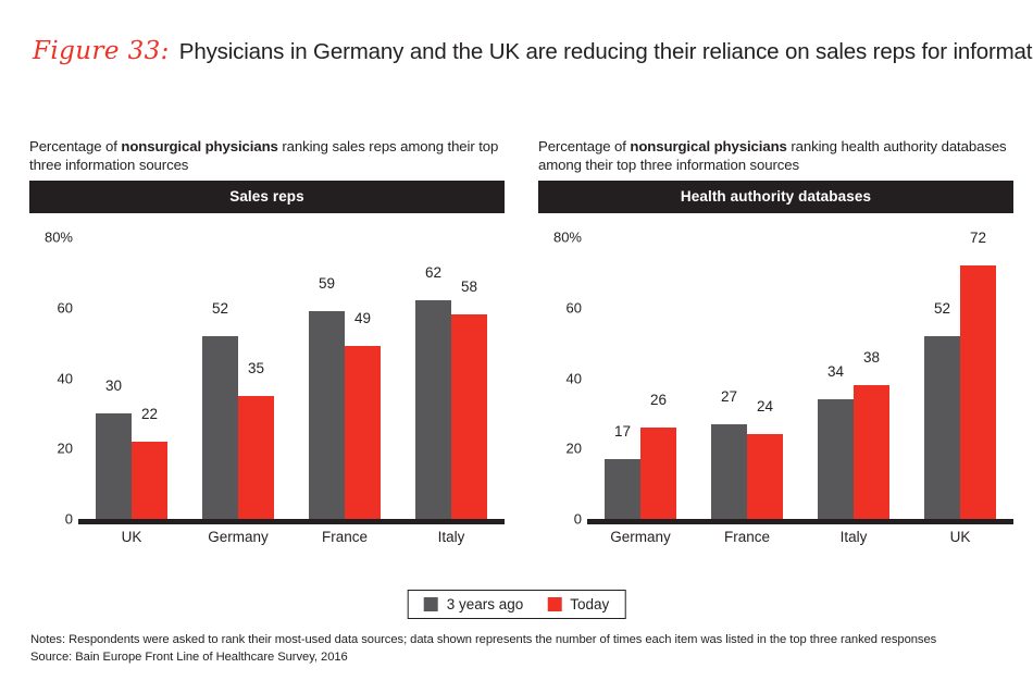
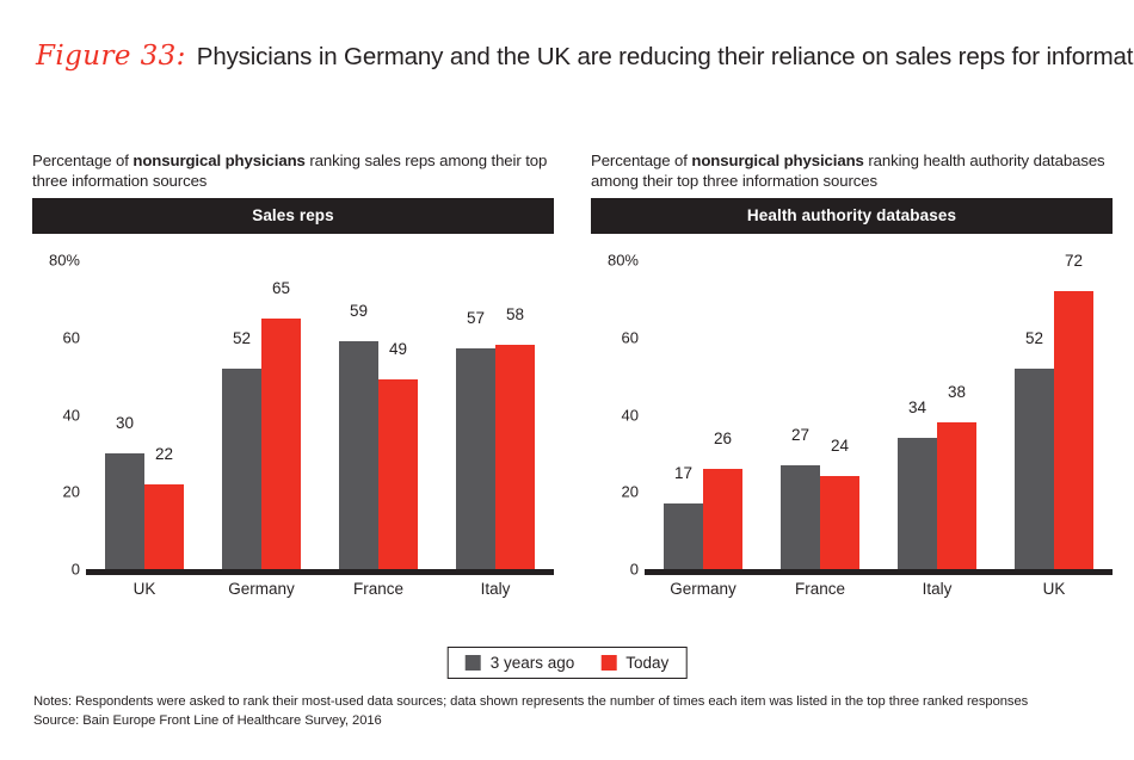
Sales reps/Today/Germany: 35 -> 65
Sales reps/3 years ago/Italy: 62 -> 57
